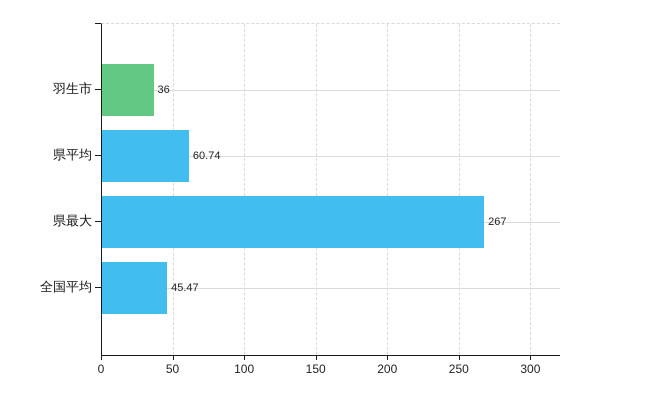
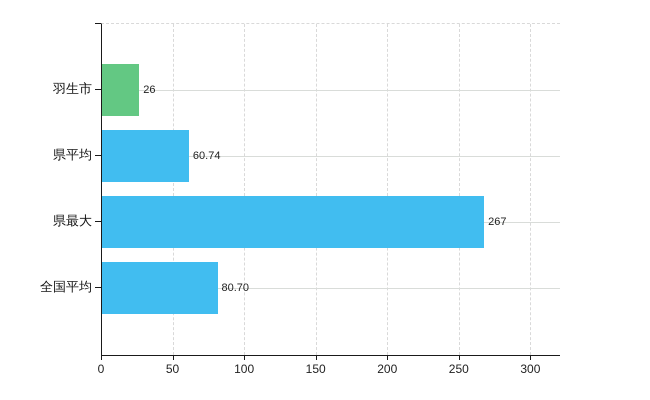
羽生市: 36 -> 26
全国平均: 45.47 -> 80.70
